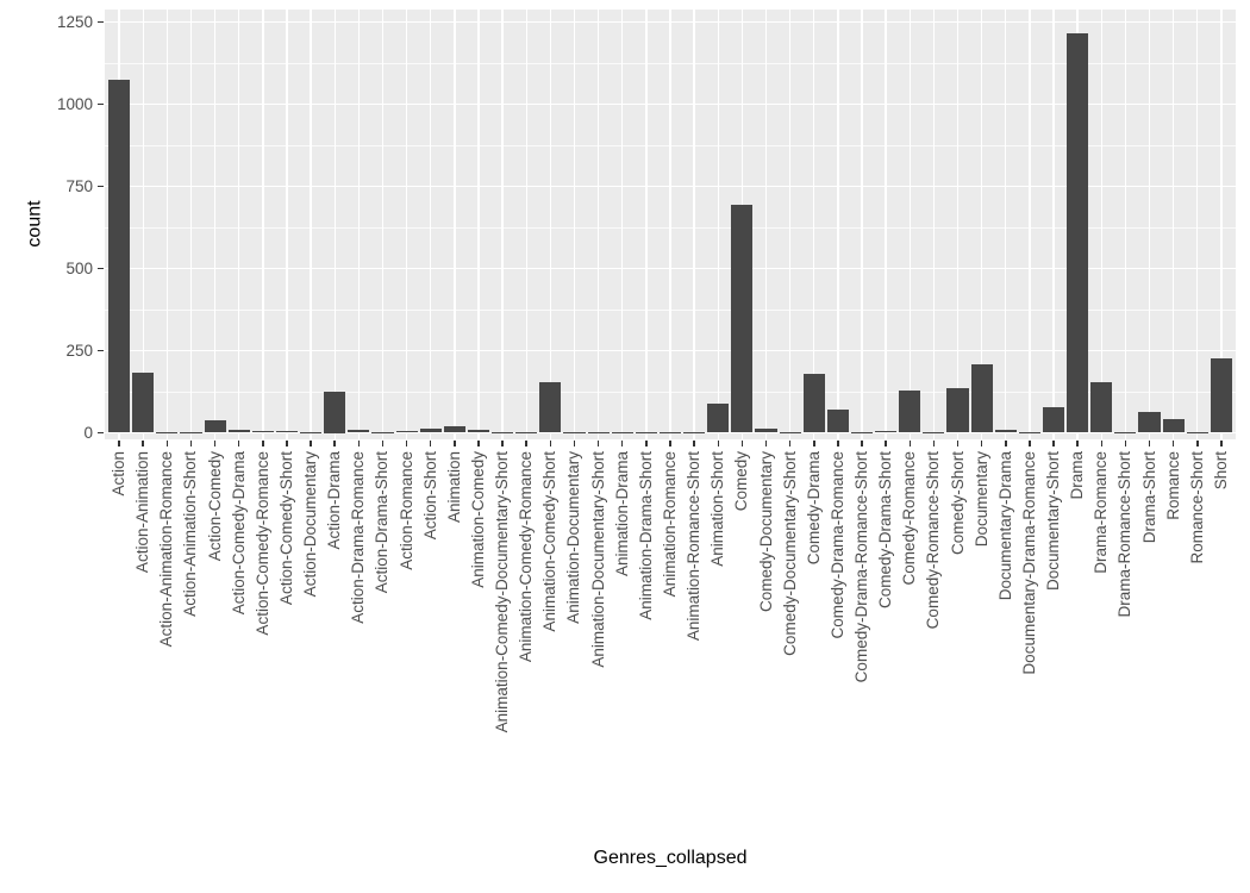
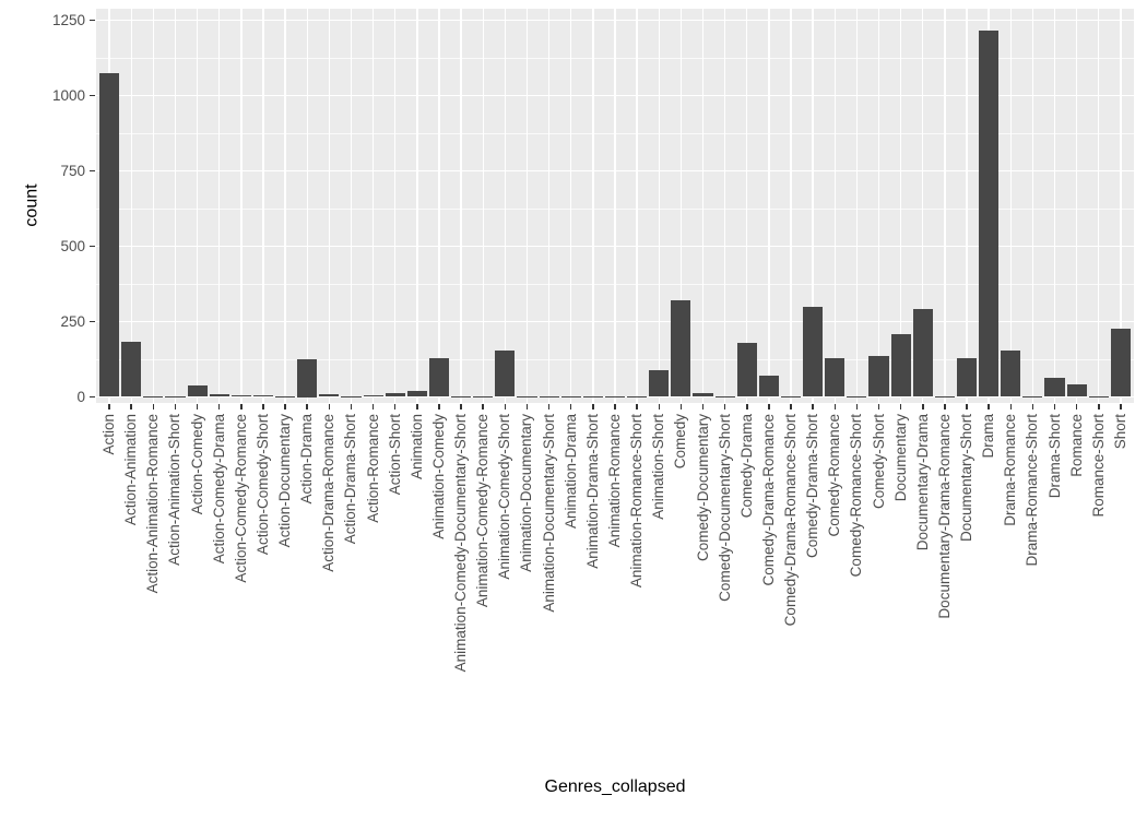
Animation-Comedy: 10 -> 130
Comedy: 700 -> 320
Comedy-Drama-Short: 10 -> 300
Documentary-Drama: 10 -> 290
Documentary-Short: 80 -> 130
